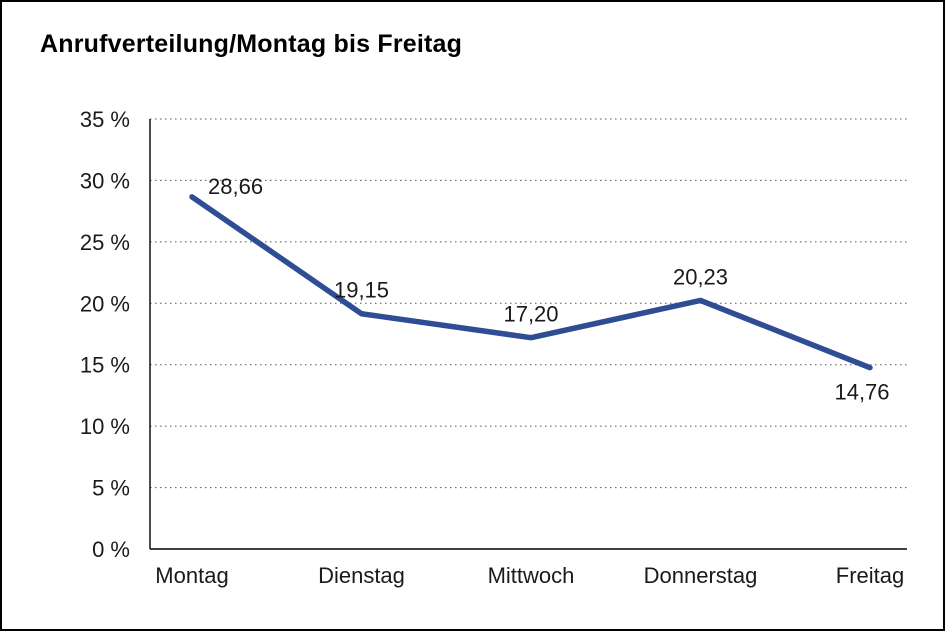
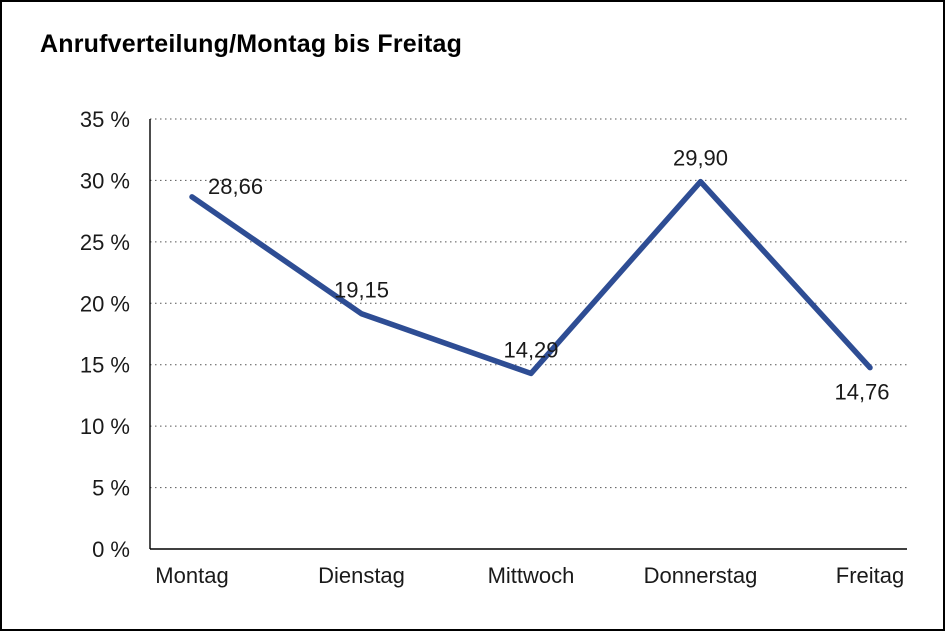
Mittwoch: 17,20 -> 14,29
Donnerstag: 20,23 -> 29,90
